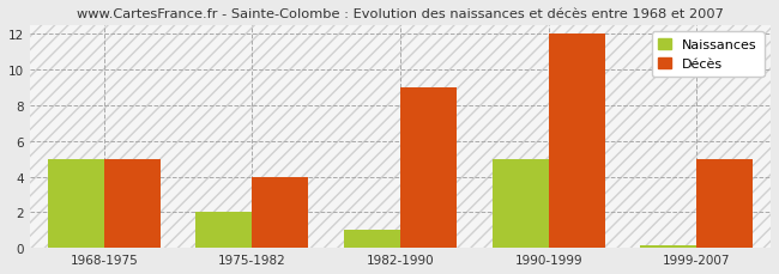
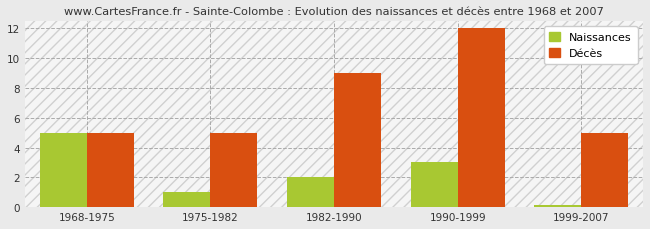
Naissances/1975-1982: 2.0 -> 1.0
Décès/1975-1982: 4 -> 5
Naissances/1982-1990: 1.0 -> 2.0
Naissances/1990-1999: 5.0 -> 3.0
